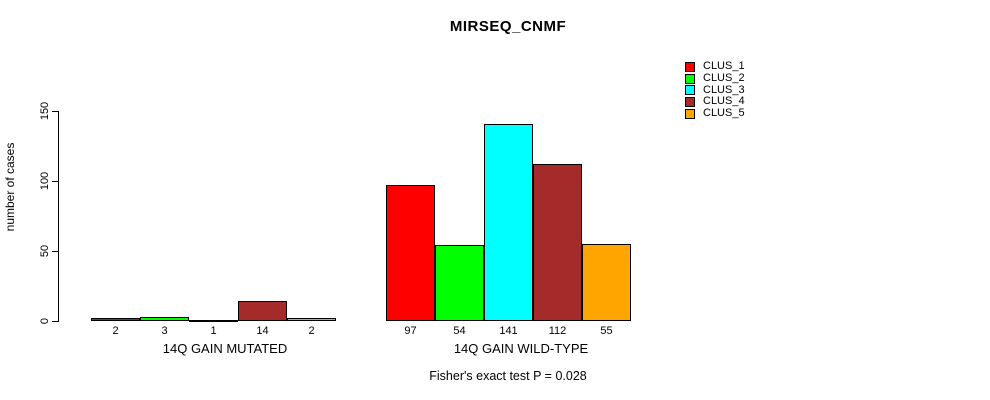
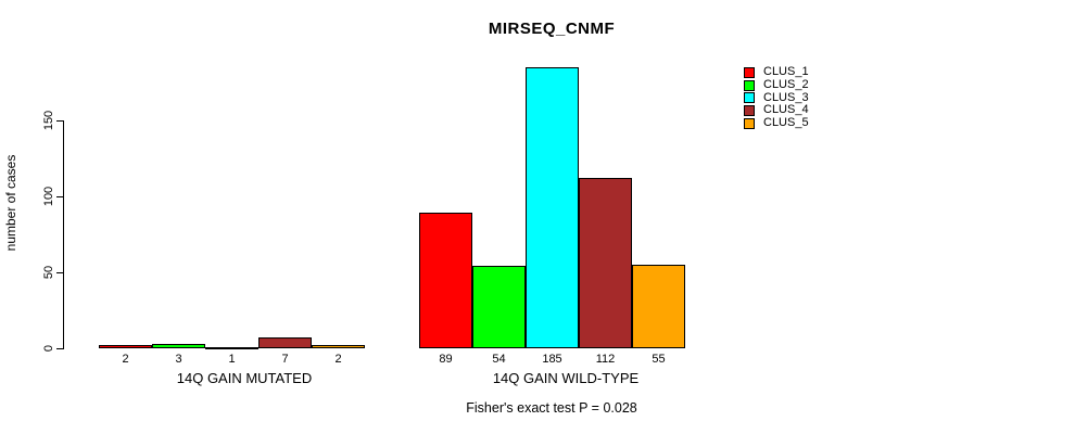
CLUS_4/14Q GAIN MUTATED: 14 -> 7
CLUS_1/14Q GAIN WILD-TYPE: 97 -> 89
CLUS_3/14Q GAIN WILD-TYPE: 141 -> 185
